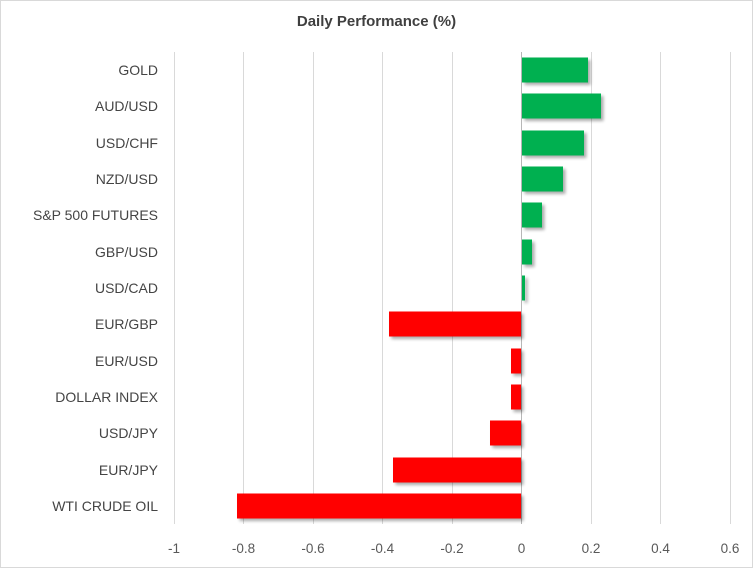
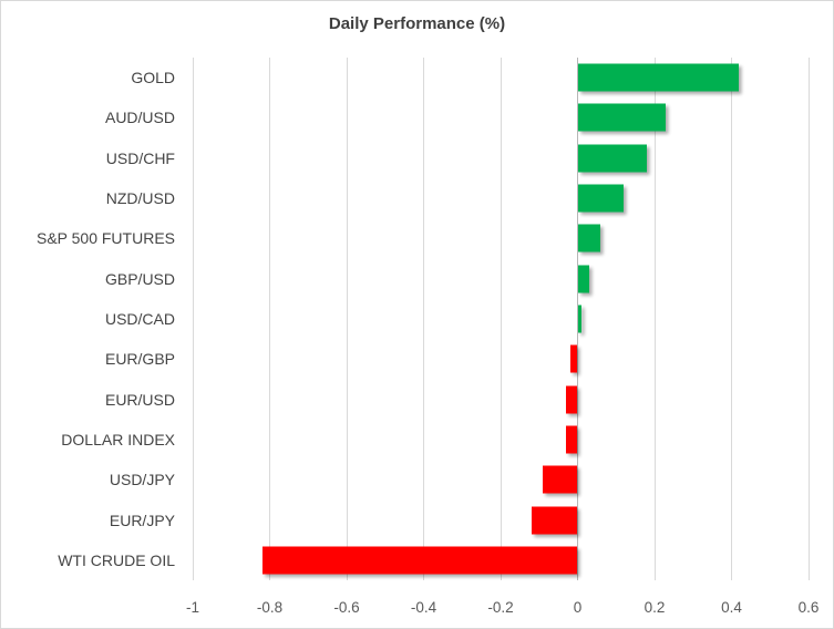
GOLD: 0.19 -> 0.42
EUR/GBP: -0.38 -> -0.02
EUR/JPY: -0.37 -> -0.12
